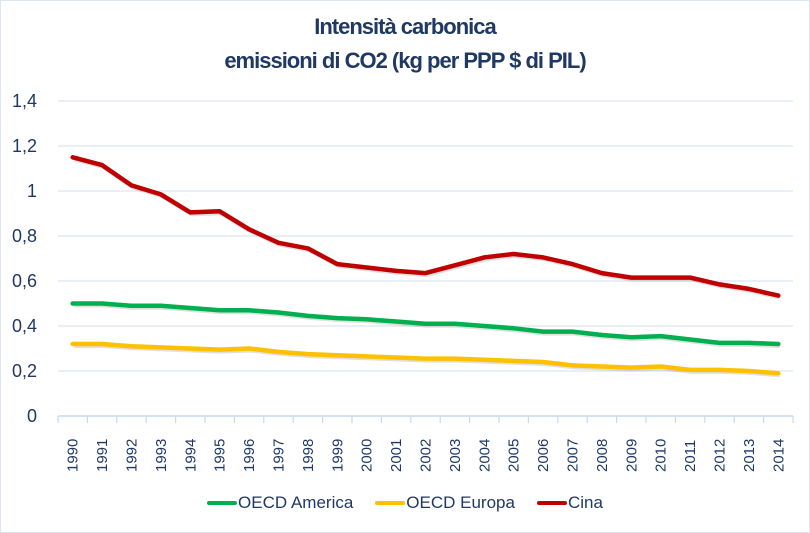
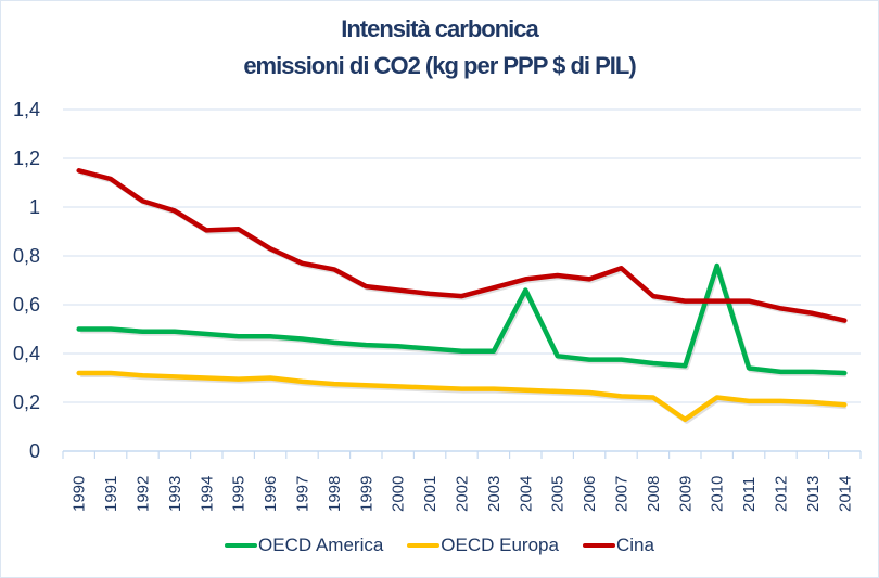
OECD America/2004: 0,40 -> 0,66
Cina/2007: 0,68 -> 0,75
OECD Europa/2009: 0,21 -> 0,13
OECD America/2010: 0,35 -> 0,76
